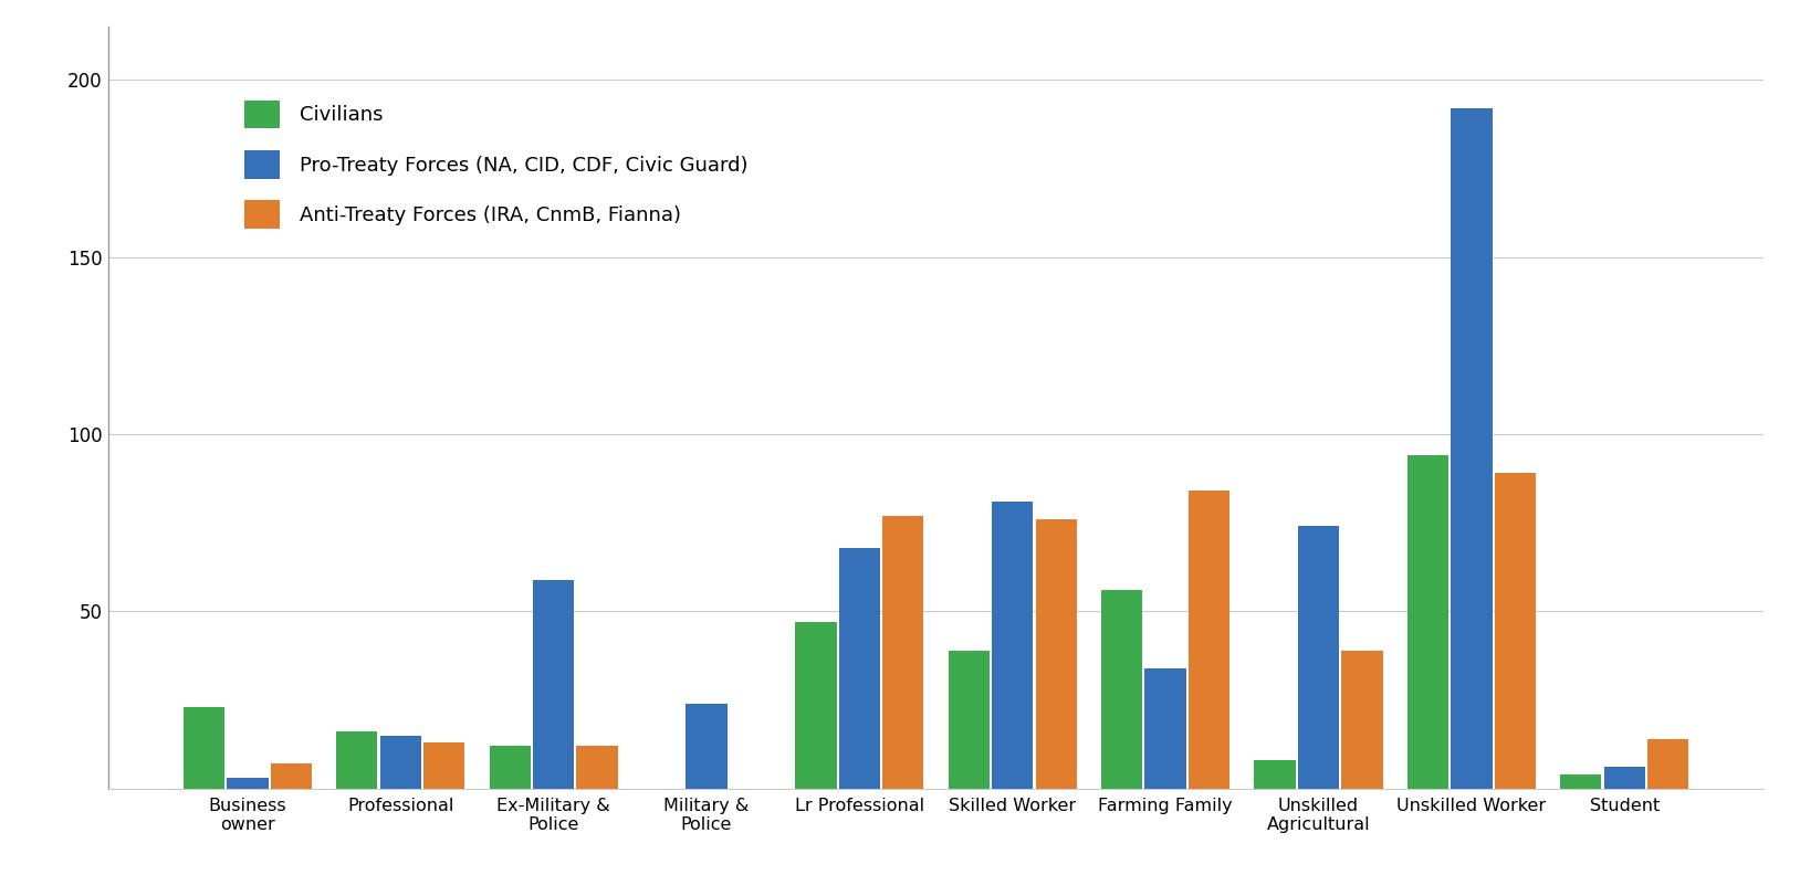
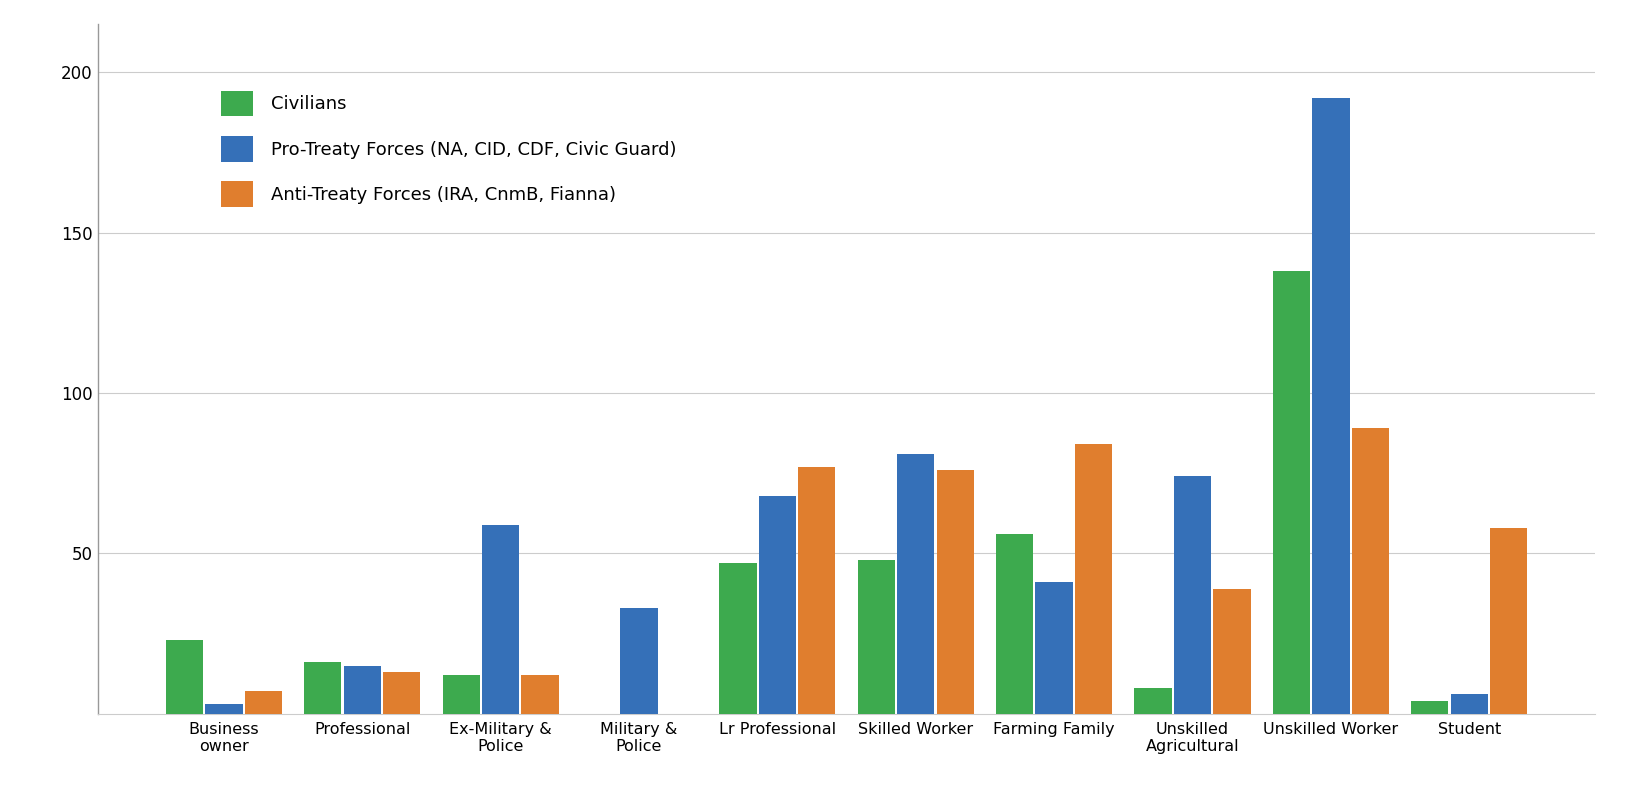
Pro-Treaty Forces (NA, CID, CDF, Civic Guard)/Military & Police: 24 -> 33
Civilians/Skilled Worker: 39 -> 48
Pro-Treaty Forces (NA, CID, CDF, Civic Guard)/Farming Family: 34 -> 41
Civilians/Unskilled Worker: 94 -> 138
Anti-Treaty Forces (IRA, CnmB, Fianna)/Student: 14 -> 58
